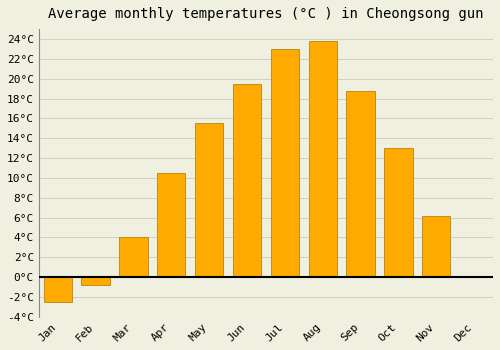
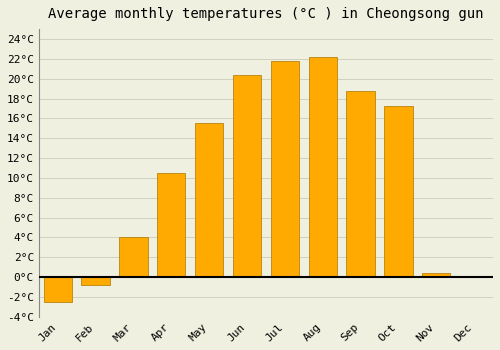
Jun: 19.5°C -> 20.4°C
Jul: 23.0°C -> 21.8°C
Aug: 23.8°C -> 22.2°C
Oct: 13.0°C -> 17.2°C
Nov: 6.2°C -> 0.4°C
